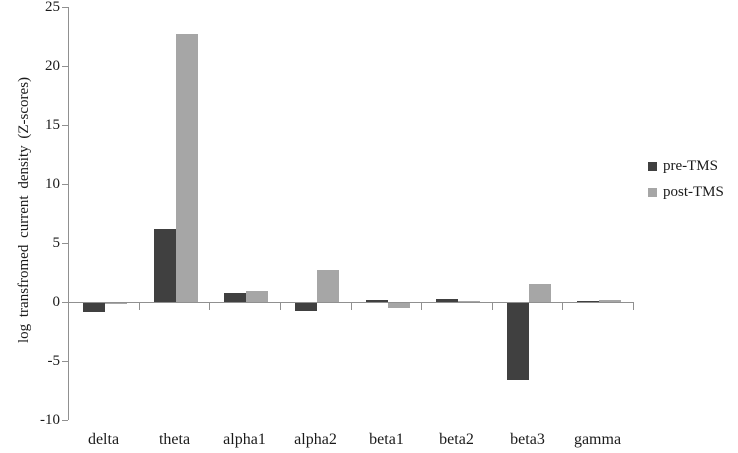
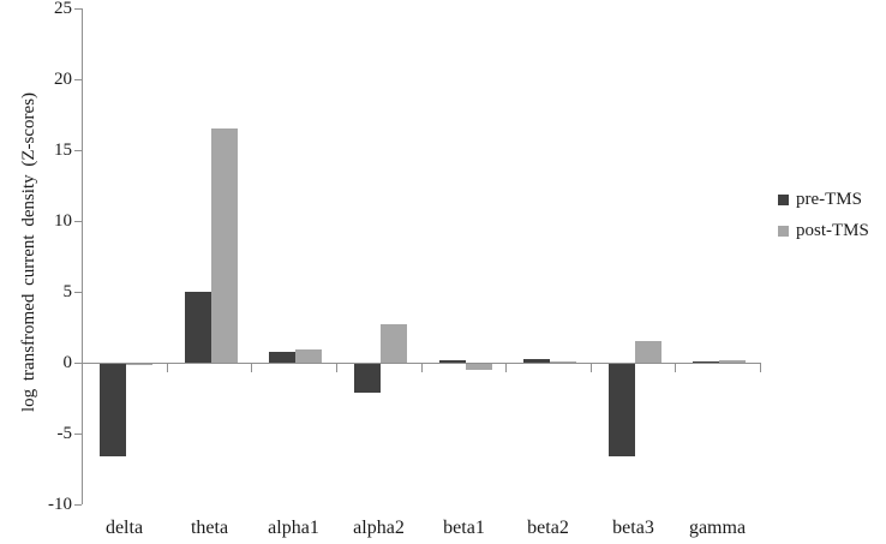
pre-TMS/delta: -0.8 -> -6.5
pre-TMS/theta: 6.2 -> 5.0
post-TMS/theta: 22.7 -> 16.5
pre-TMS/alpha2: -0.7 -> -2.0
